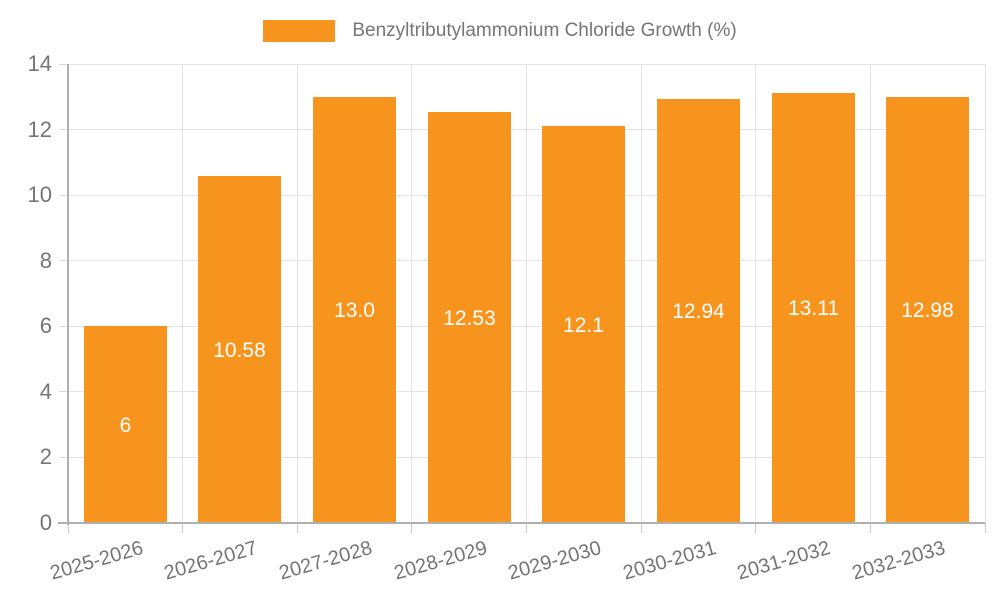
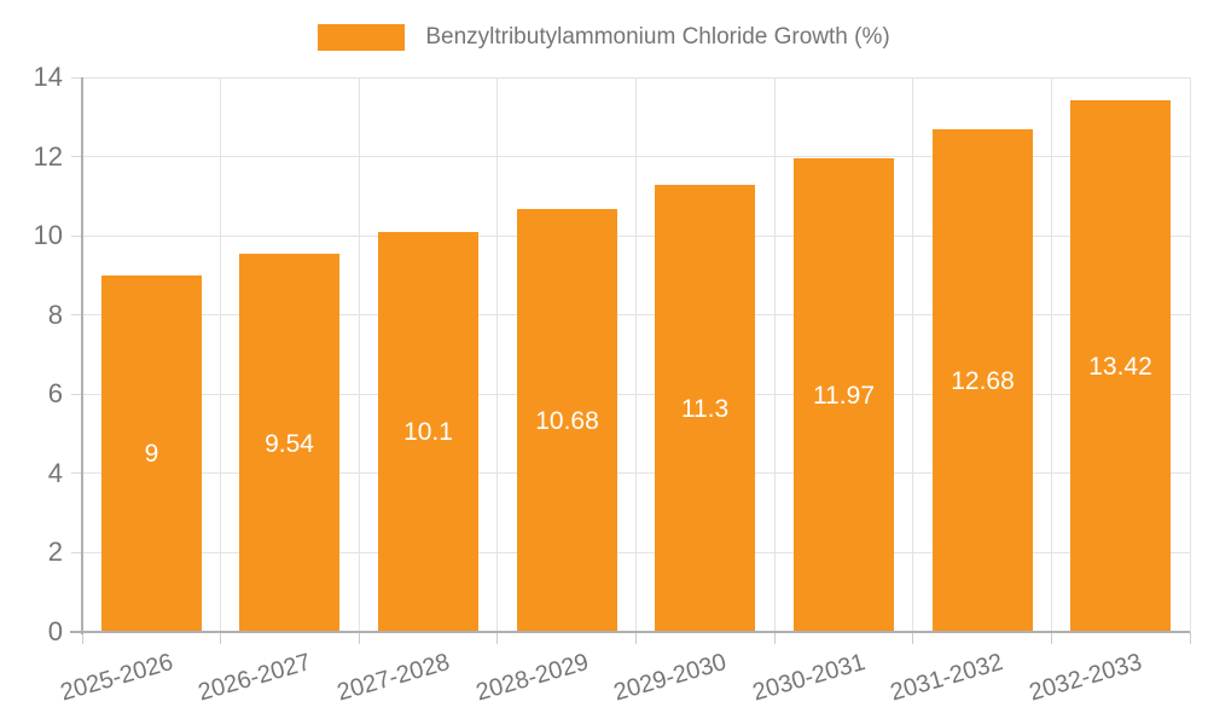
2025-2026: 6 -> 9
2026-2027: 10.58 -> 9.54
2027-2028: 13.0 -> 10.1
2028-2029: 12.53 -> 10.68
2029-2030: 12.1 -> 11.3
2030-2031: 12.94 -> 11.97
2031-2032: 13.11 -> 12.68
2032-2033: 12.98 -> 13.42
